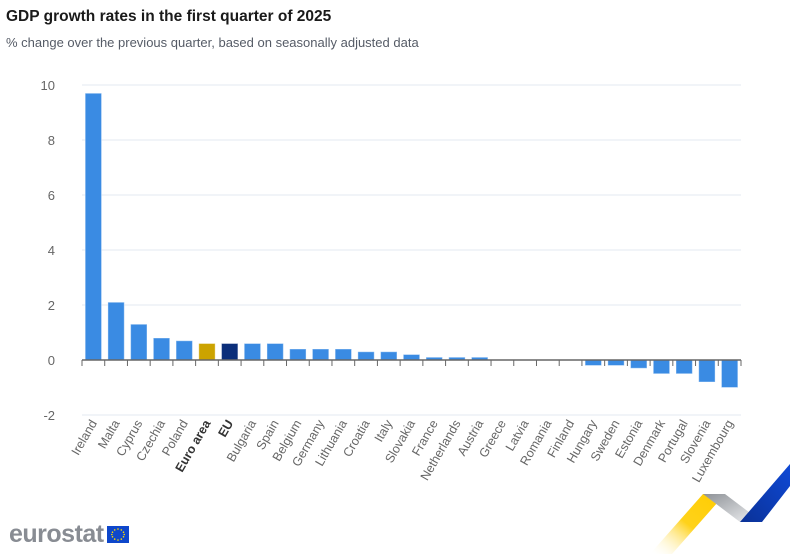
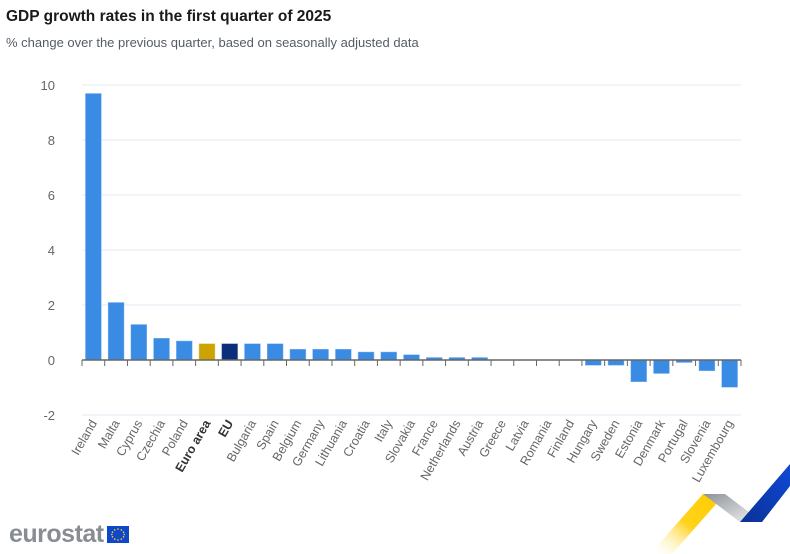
Estonia: -0.3 -> -0.8
Portugal: -0.5 -> -0.1
Slovenia: -0.8 -> -0.4
